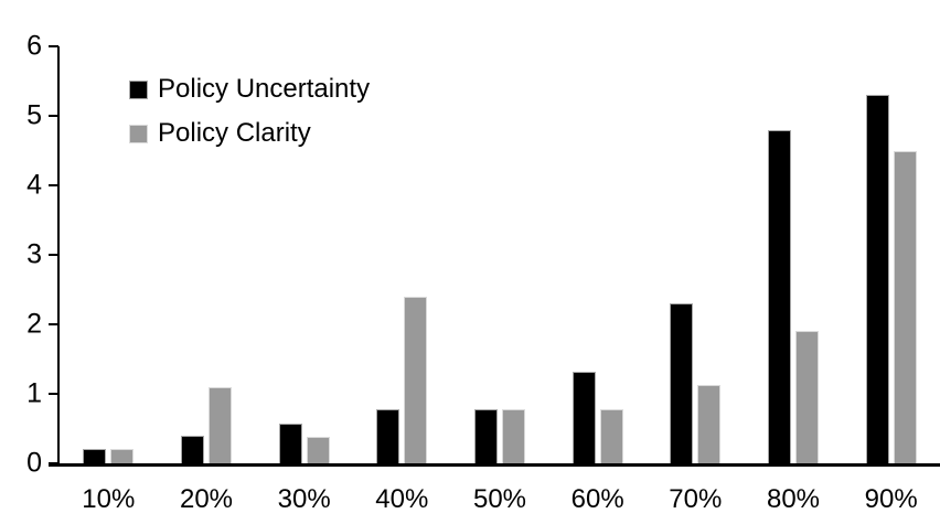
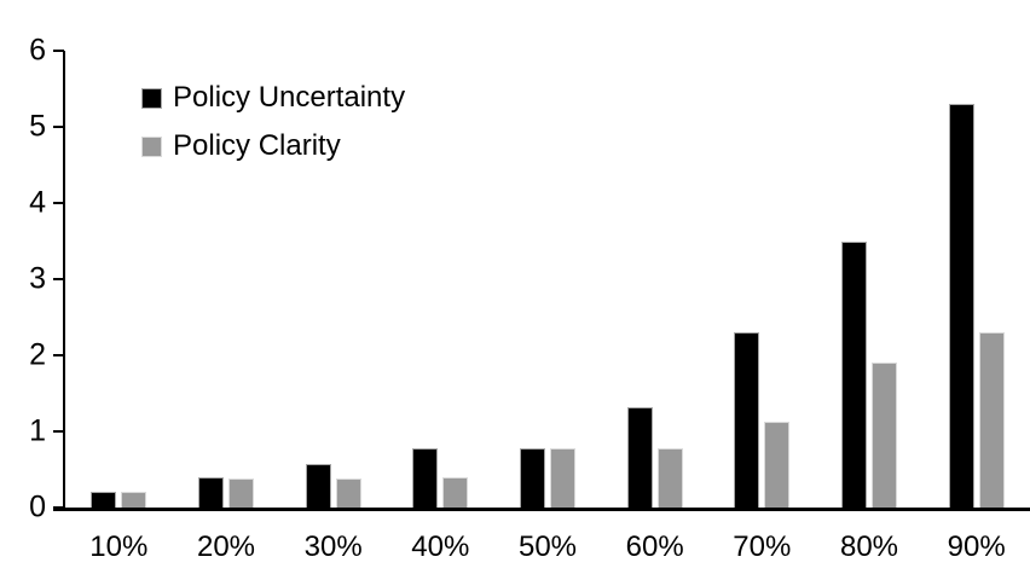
Policy Clarity/20%: 1.1 -> 0.4
Policy Clarity/40%: 2.4 -> 0.4
Policy Uncertainty/80%: 4.8 -> 3.5
Policy Clarity/90%: 4.5 -> 2.3
